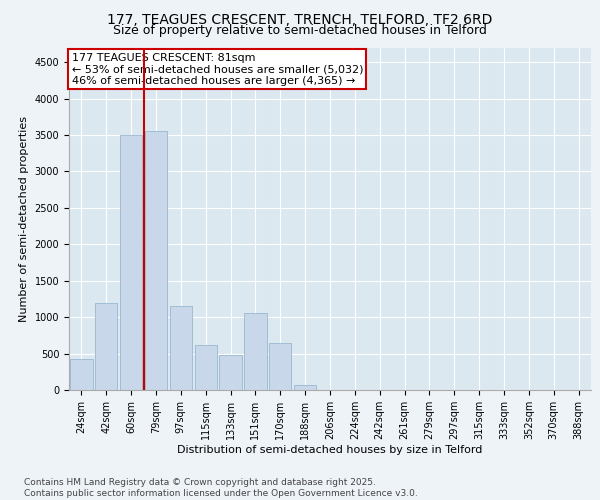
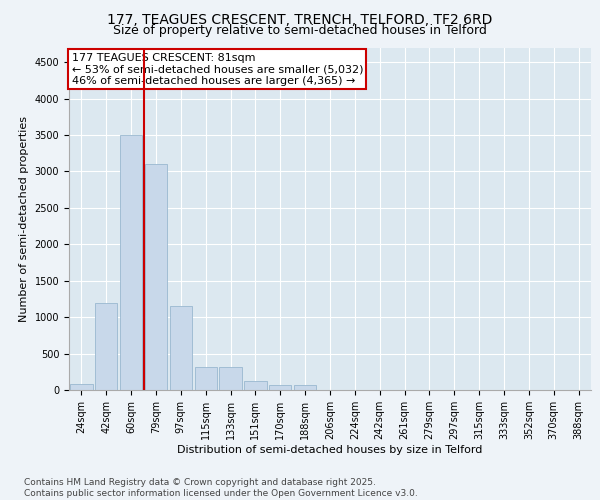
24sqm: 420 -> 80
79sqm: 3560 -> 3100
115sqm: 620 -> 320
133sqm: 480 -> 320
151sqm: 1060 -> 130
170sqm: 640 -> 60
